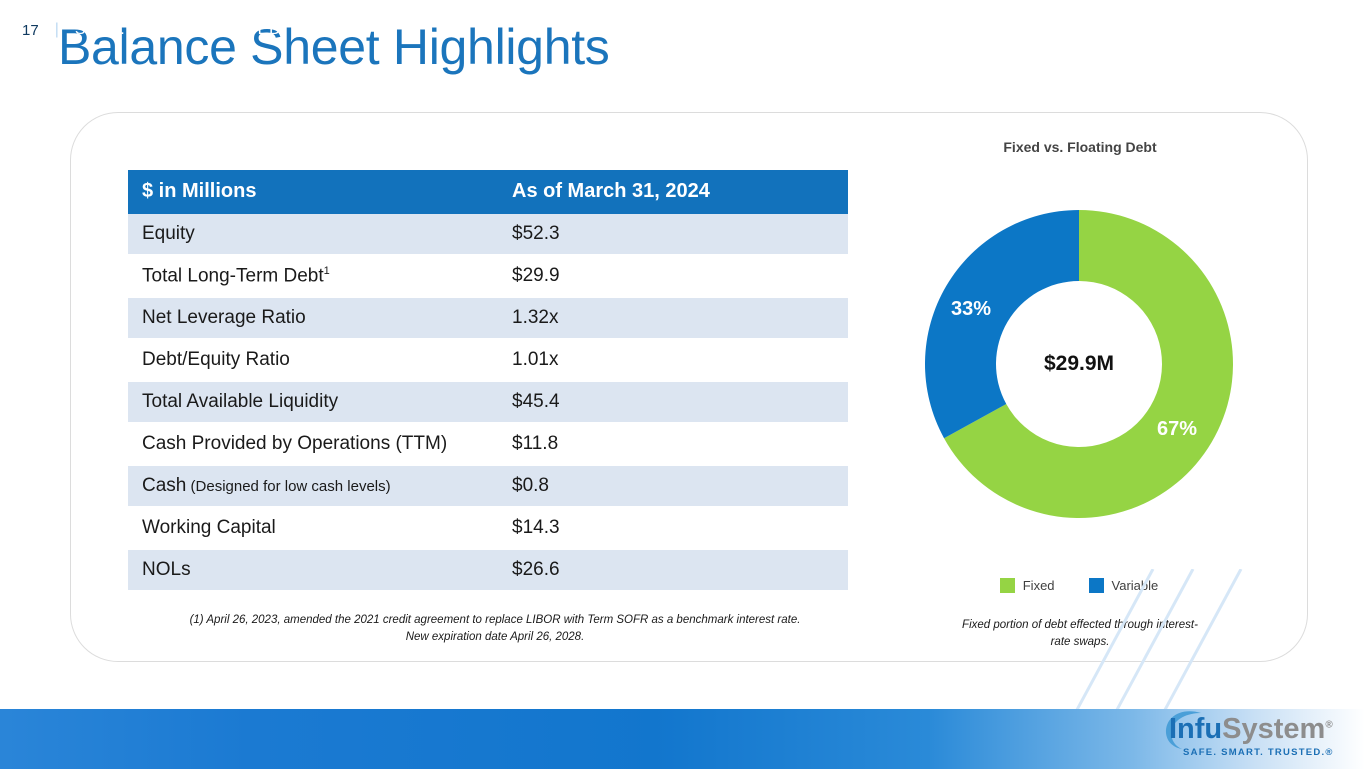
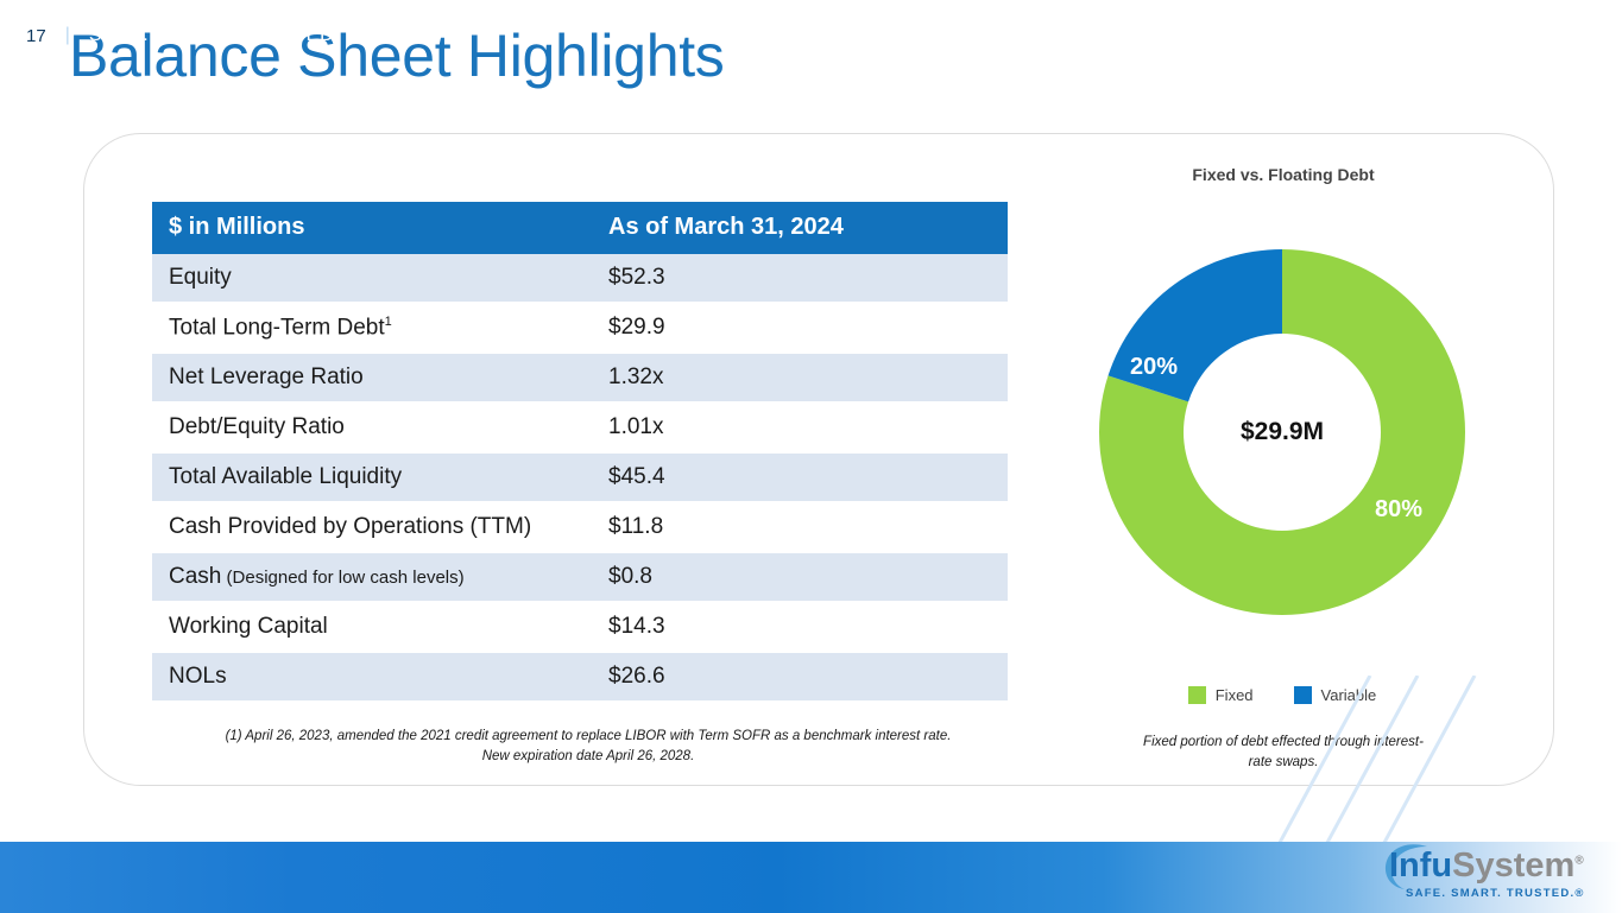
Fixed: 67% -> 80%
Variable: 33% -> 20%
